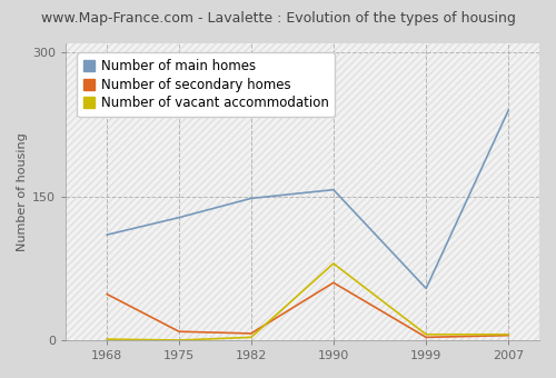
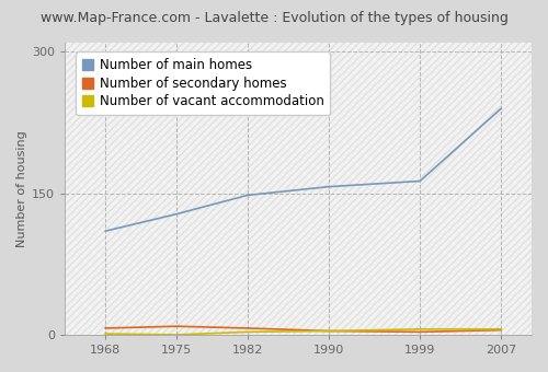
Number of secondary homes/1968: 48 -> 7
Number of secondary homes/1990: 60 -> 4
Number of vacant accommodation/1990: 80 -> 4
Number of main homes/1999: 54 -> 163
